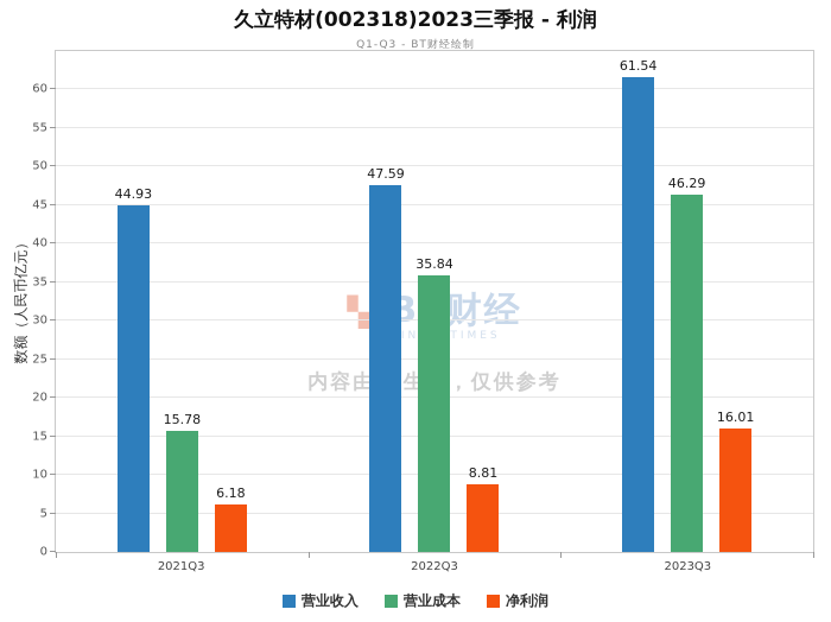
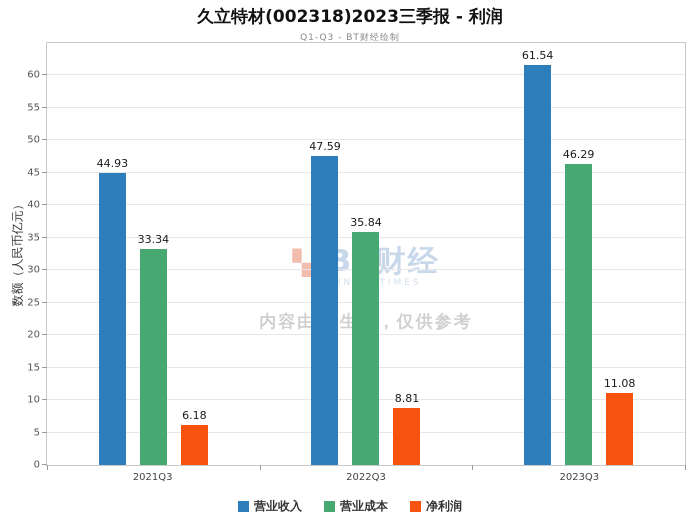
营业成本/2021Q3: 15.78 -> 33.34
净利润/2023Q3: 16.01 -> 11.08
